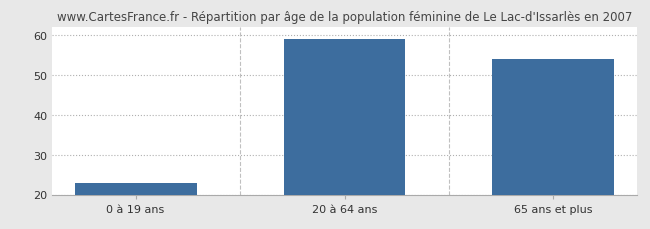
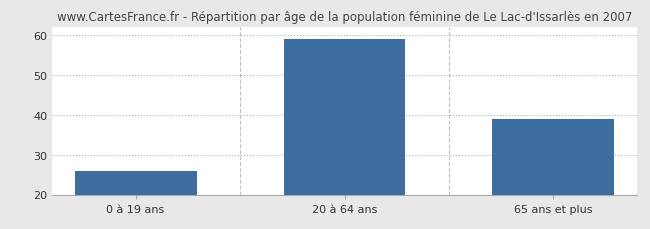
0 à 19 ans: 23 -> 26
65 ans et plus: 54 -> 39
